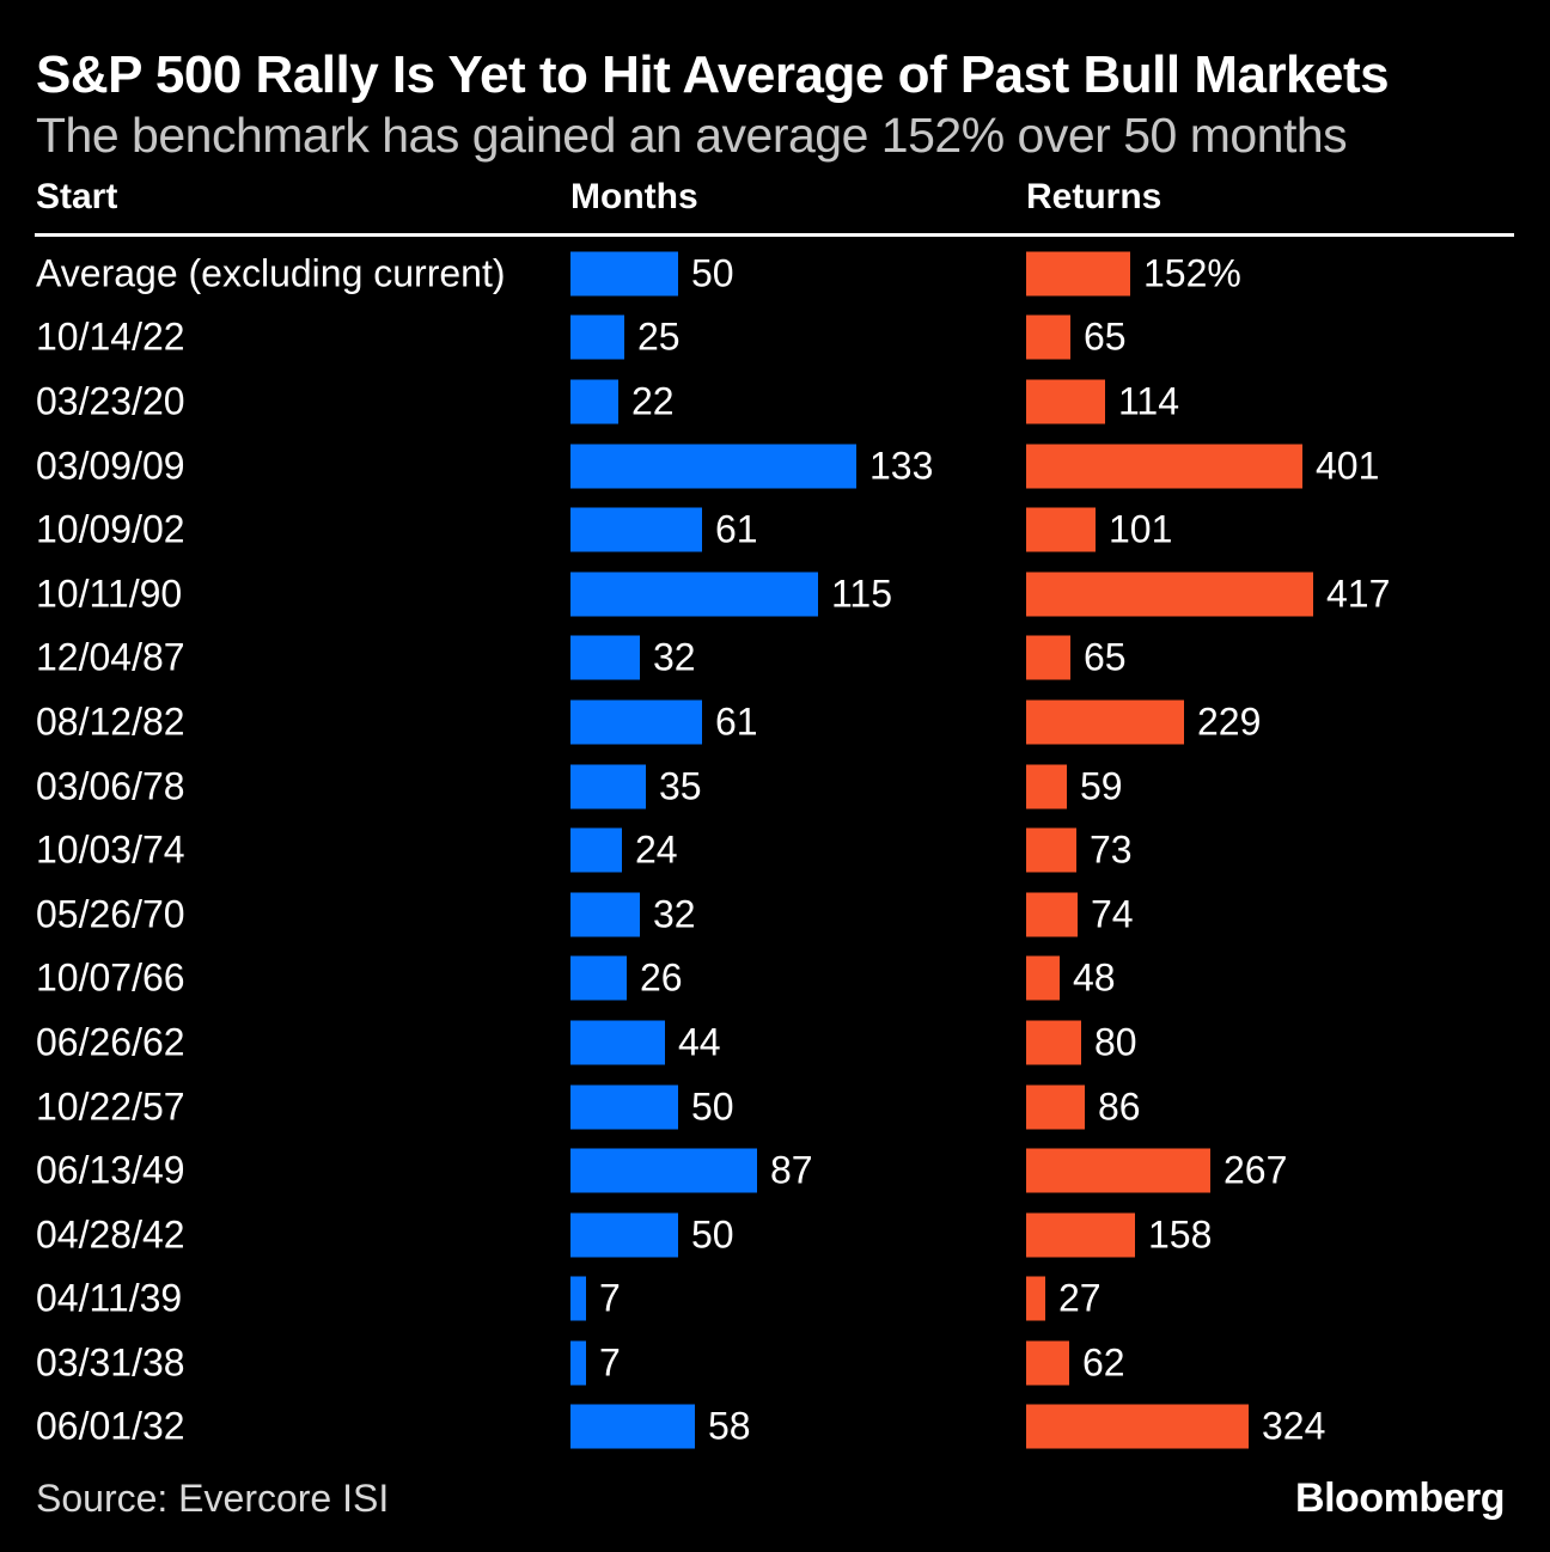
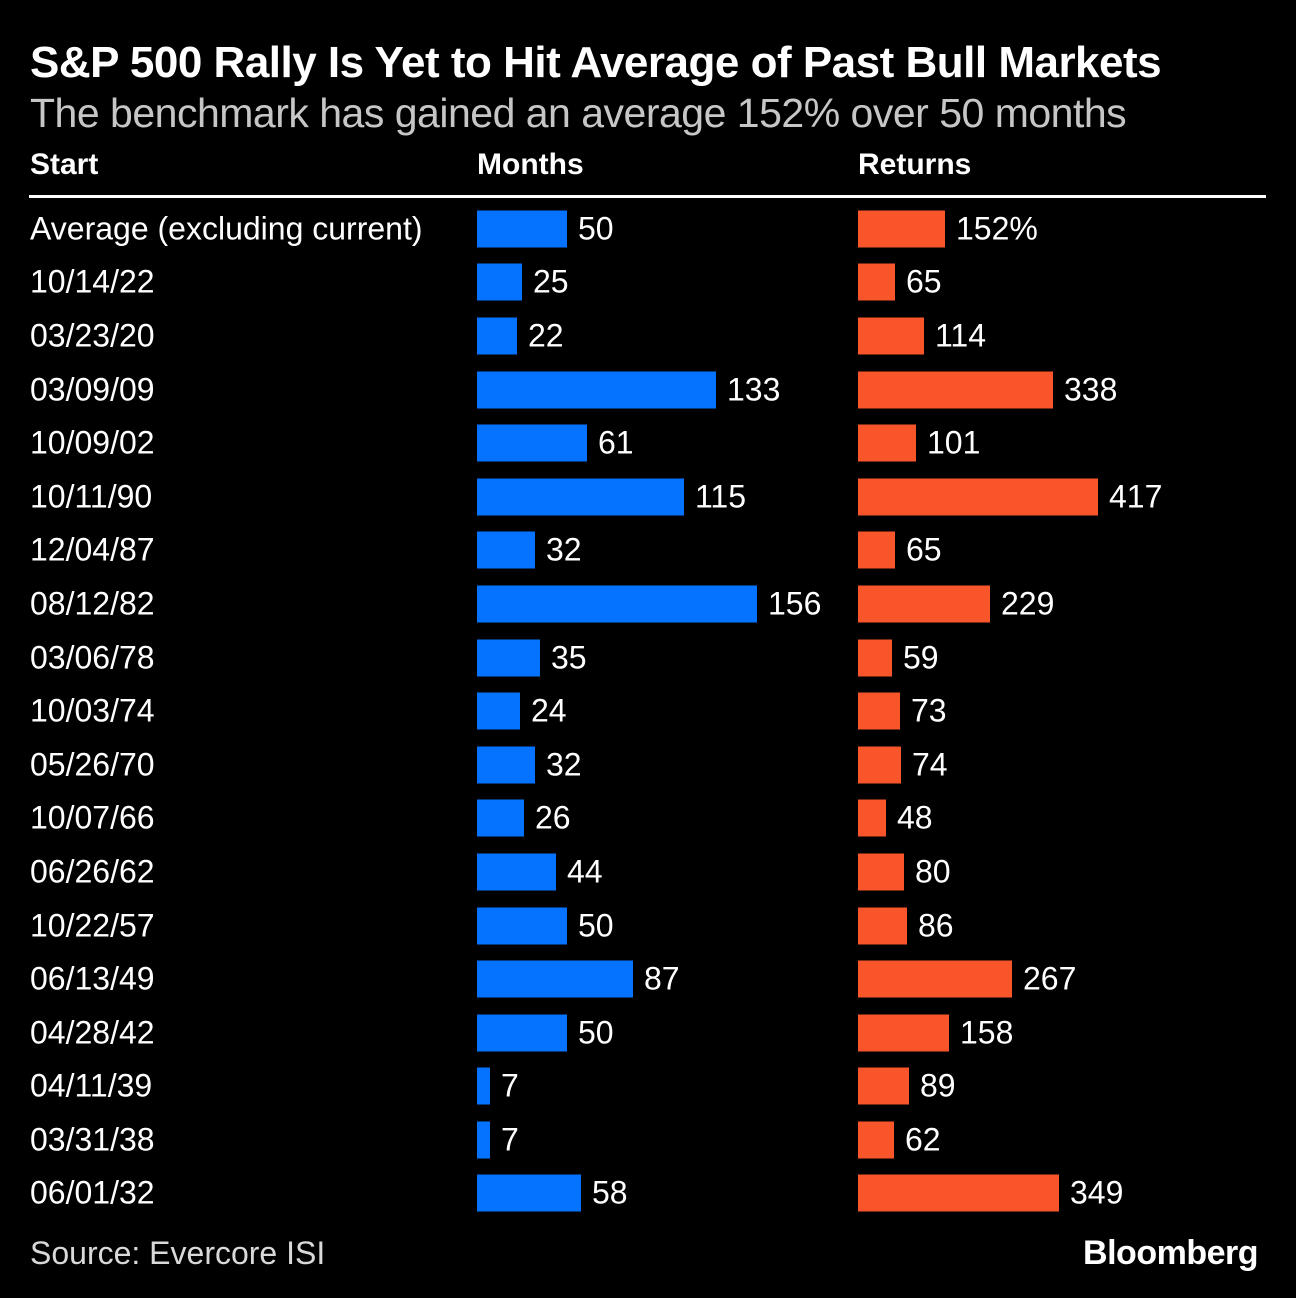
Returns/03/09/09: 401 -> 338
Months/08/12/82: 61 -> 156
Returns/04/11/39: 27 -> 89
Returns/06/01/32: 324 -> 349
